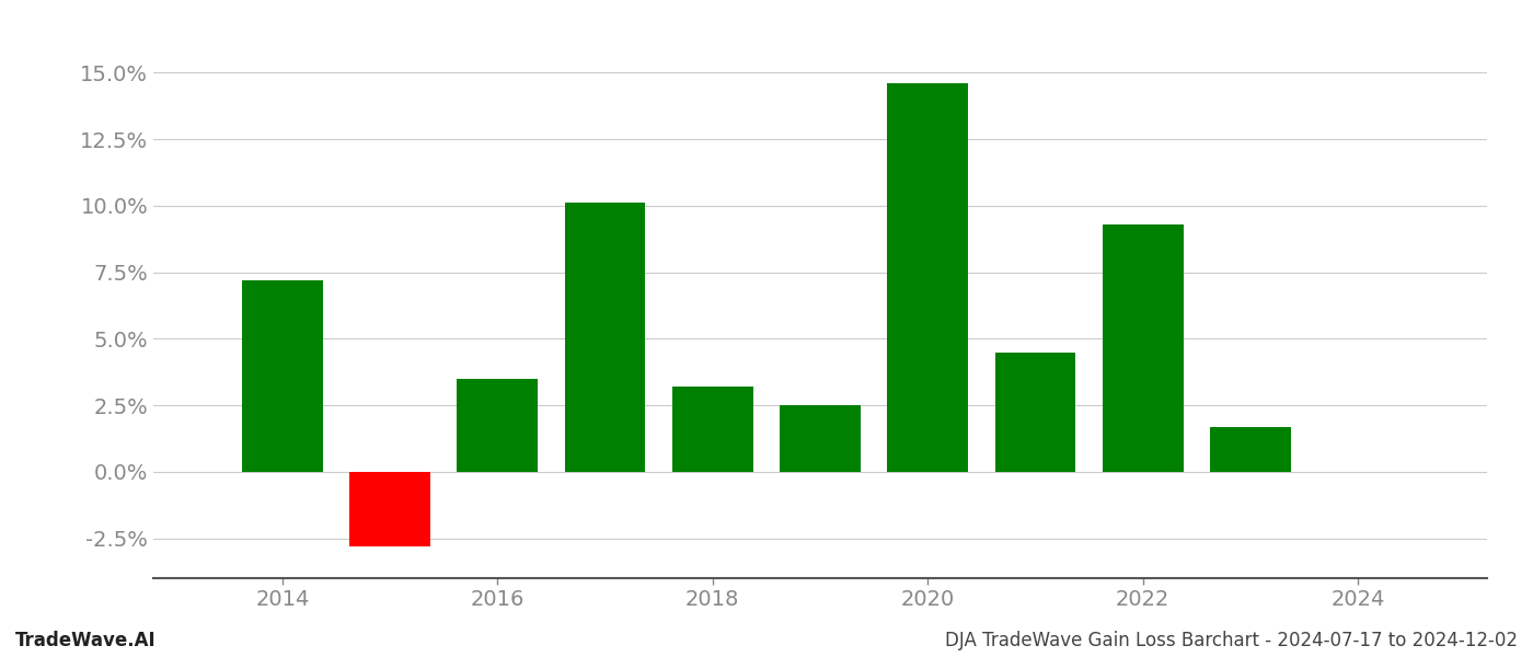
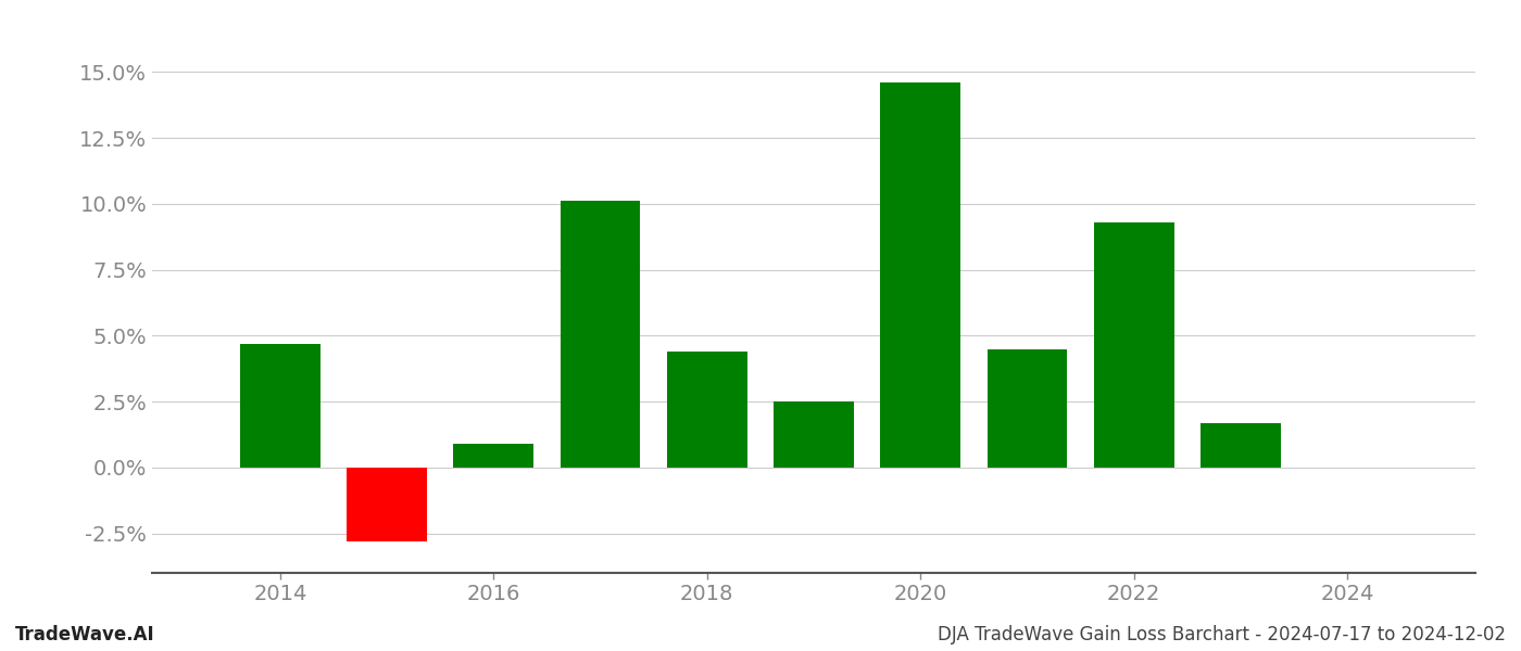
2014: 7.2% -> 4.7%
2016: 3.5% -> 0.9%
2018: 3.2% -> 4.4%
